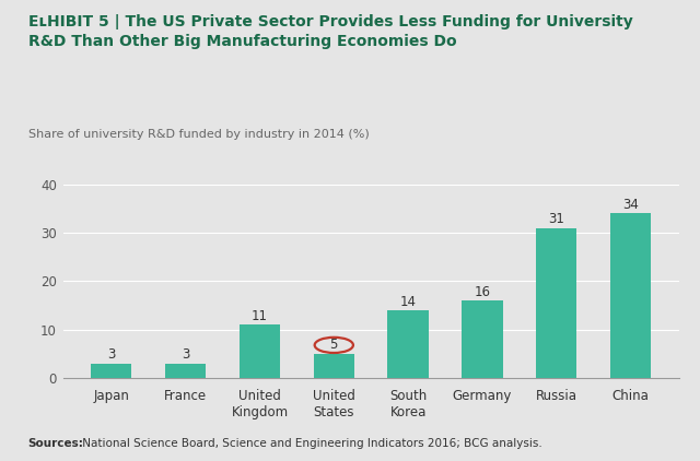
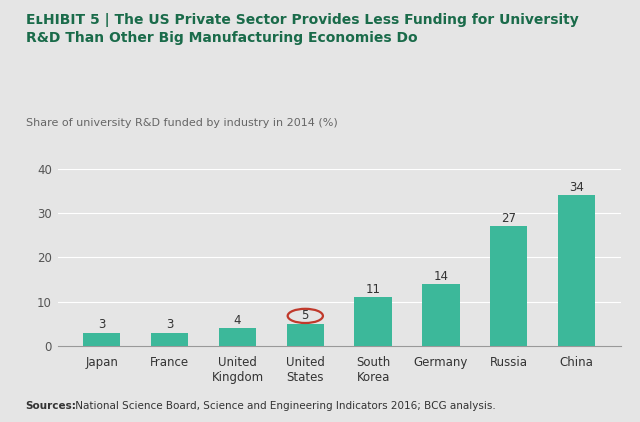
United Kingdom: 11 -> 4
South Korea: 14 -> 11
Germany: 16 -> 14
Russia: 31 -> 27
